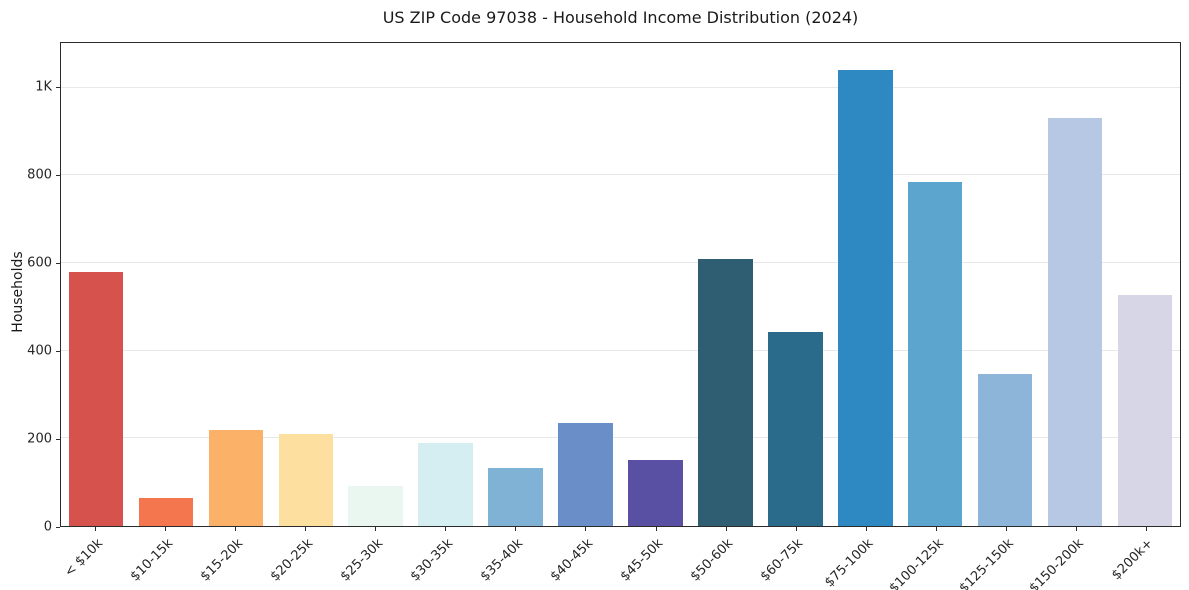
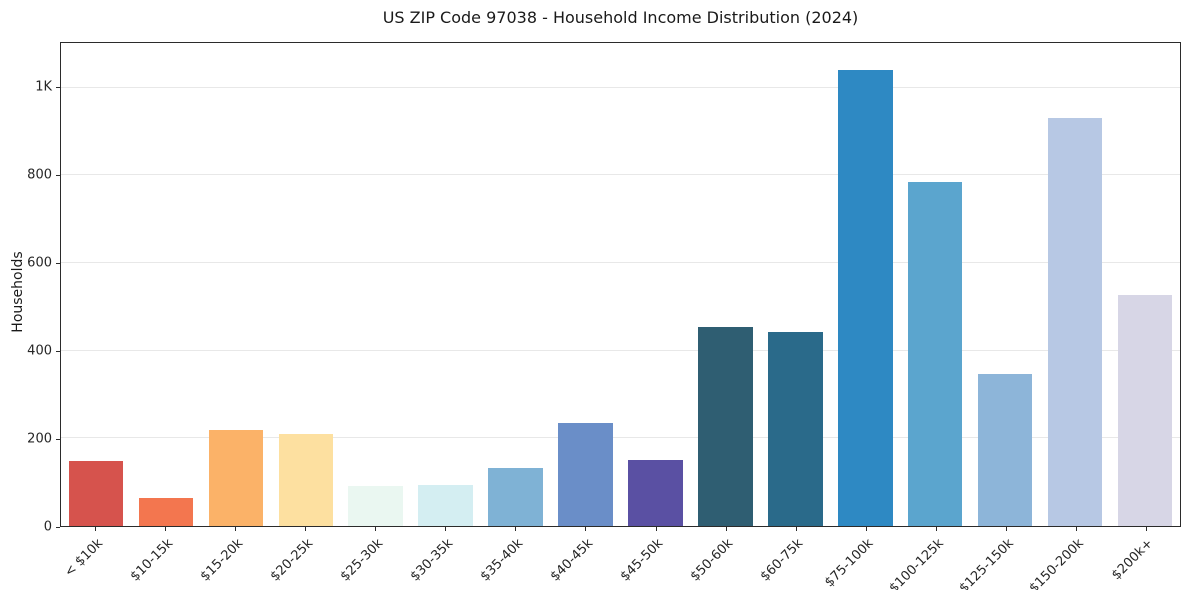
< $10k: 580 -> 150
$30-35k: 190 -> 90
$50-60k: 610 -> 460
